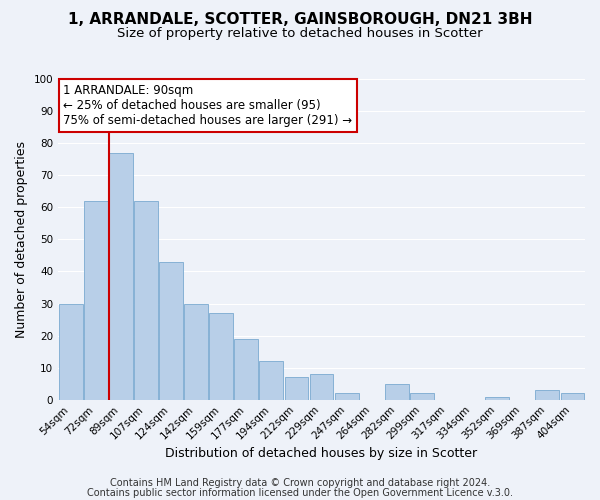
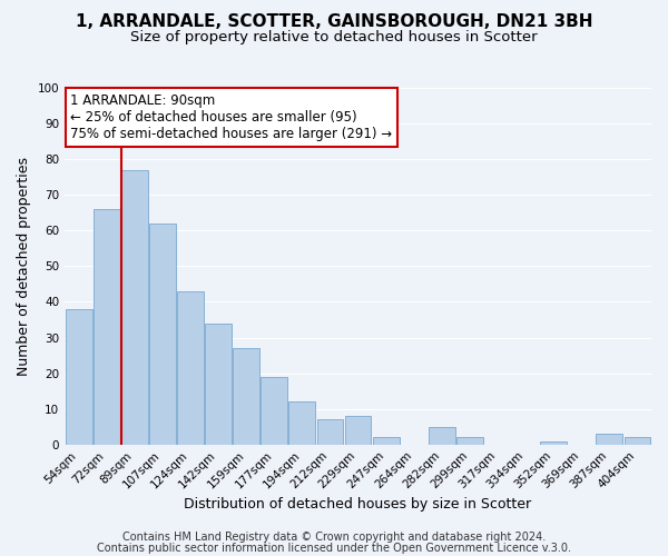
54sqm: 30 -> 38
72sqm: 62 -> 66
142sqm: 30 -> 34
